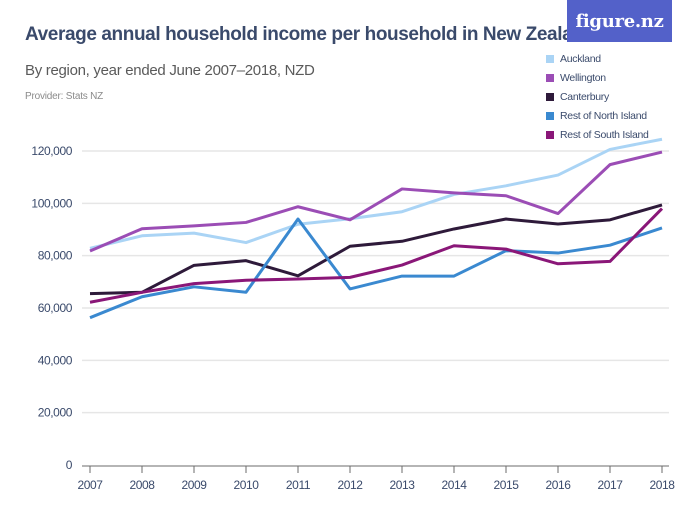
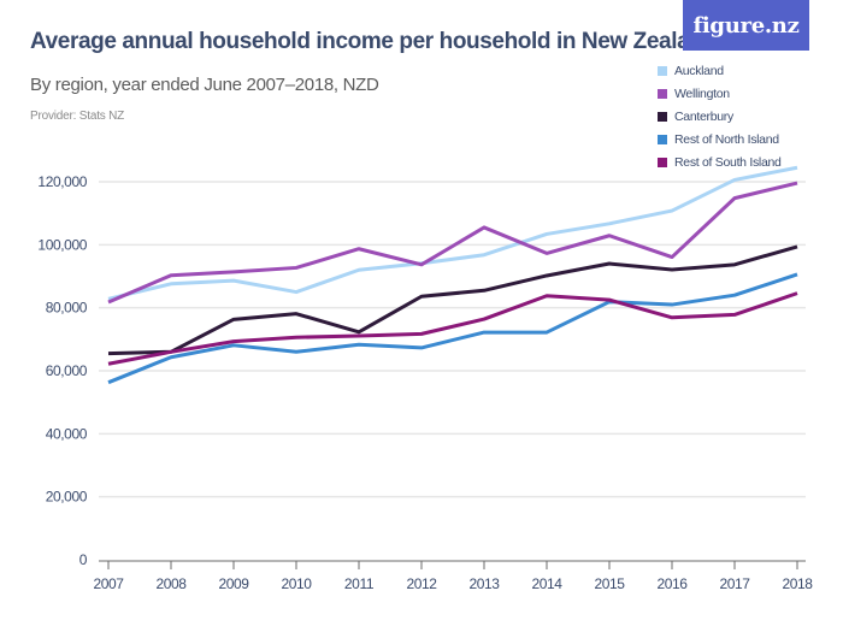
Rest of North Island/2011: 94000 -> 68000
Wellington/2014: 104000 -> 97000
Rest of South Island/2018: 98000 -> 85000
